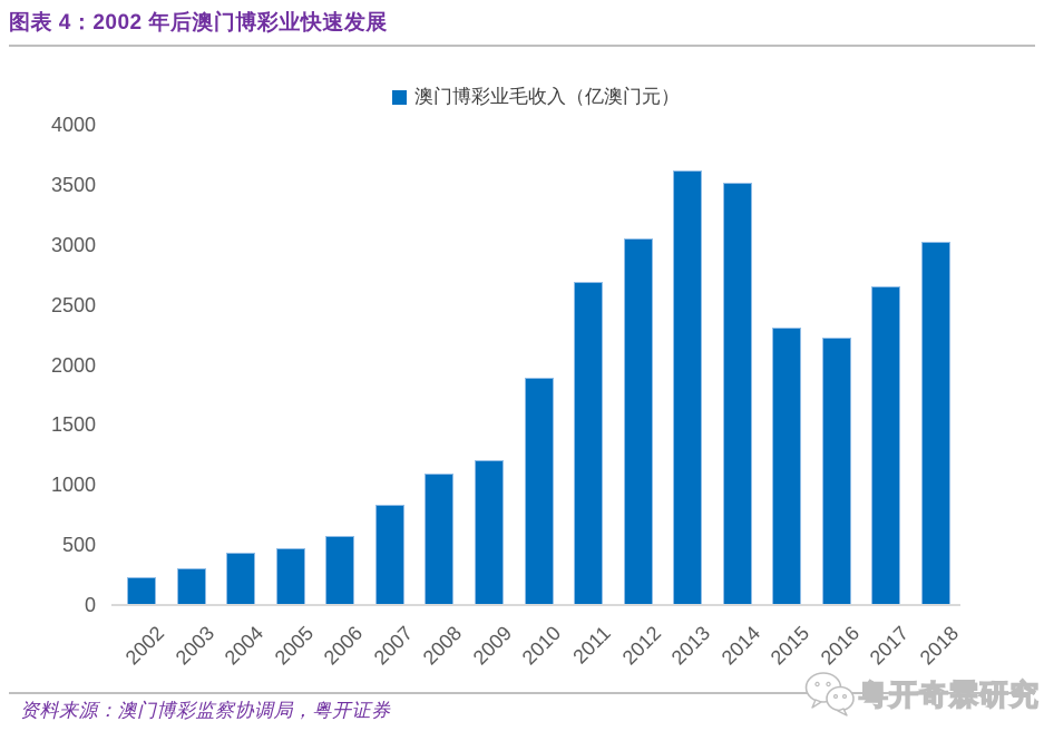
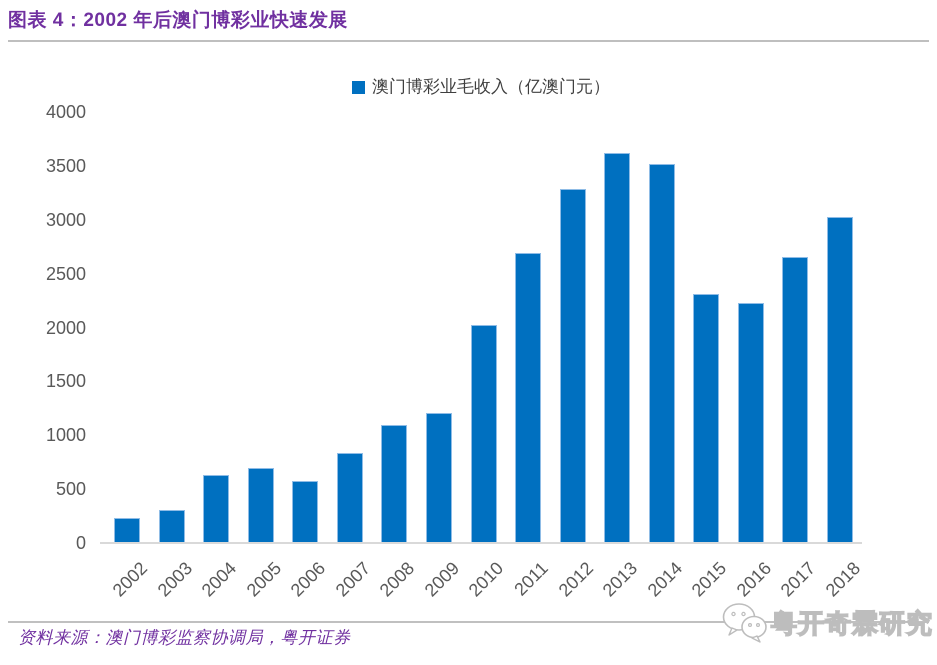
2004: 440 -> 630
2005: 470 -> 700
2010: 1900 -> 2020
2012: 3050 -> 3290
